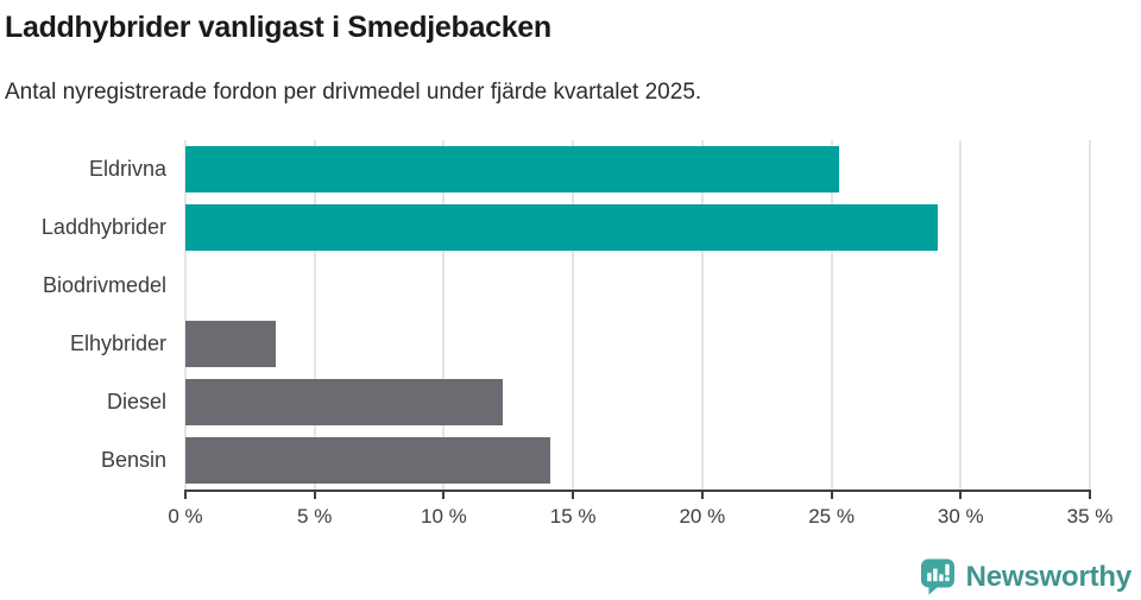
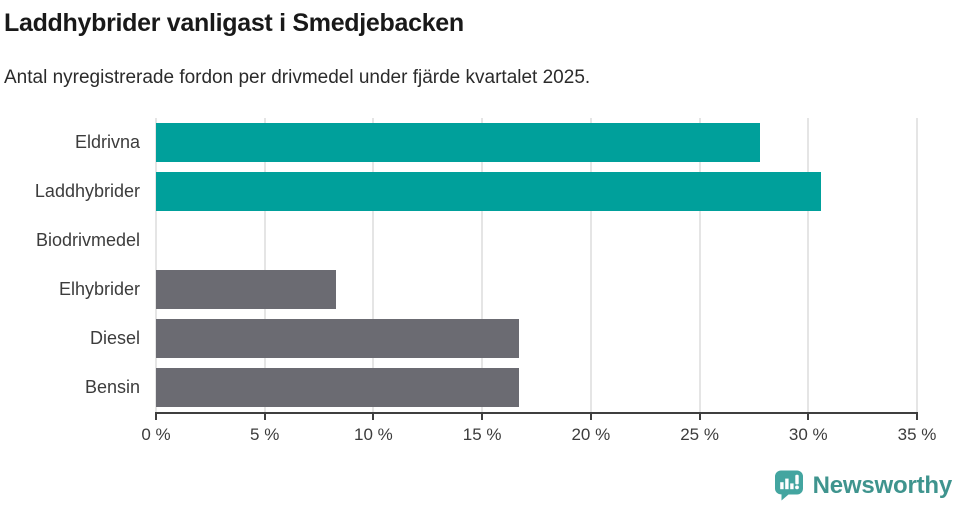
Eldrivna: 25.3% -> 27.8%
Laddhybrider: 29.1% -> 30.6%
Elhybrider: 3.5% -> 8.3%
Diesel: 12.3% -> 16.7%
Bensin: 14.1% -> 16.7%
